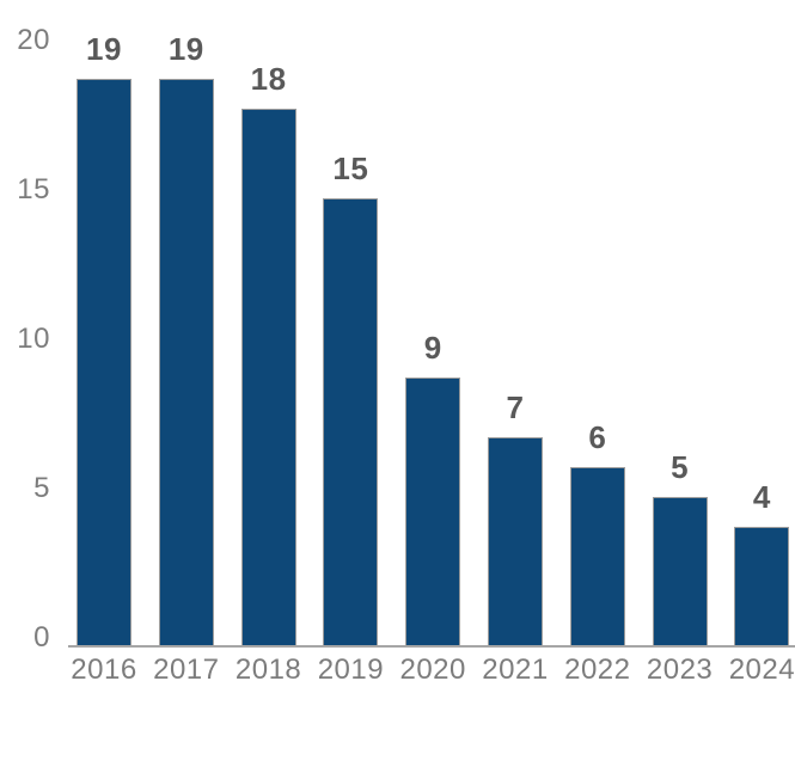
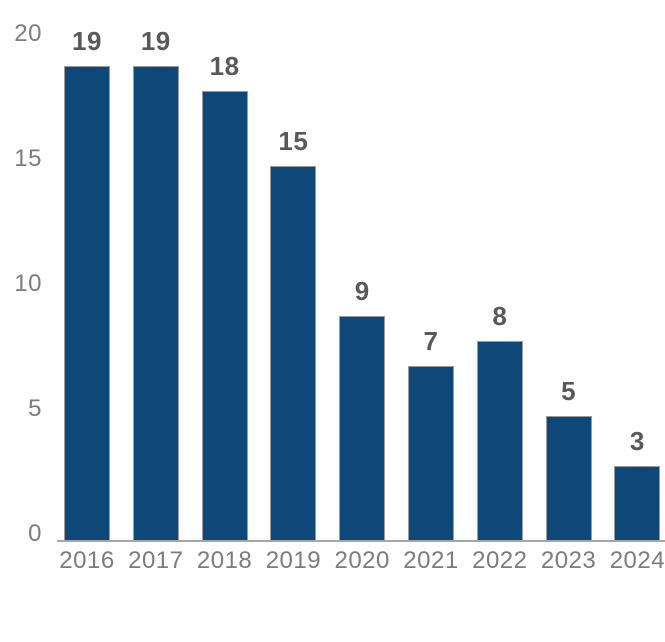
2022: 6 -> 8
2024: 4 -> 3
